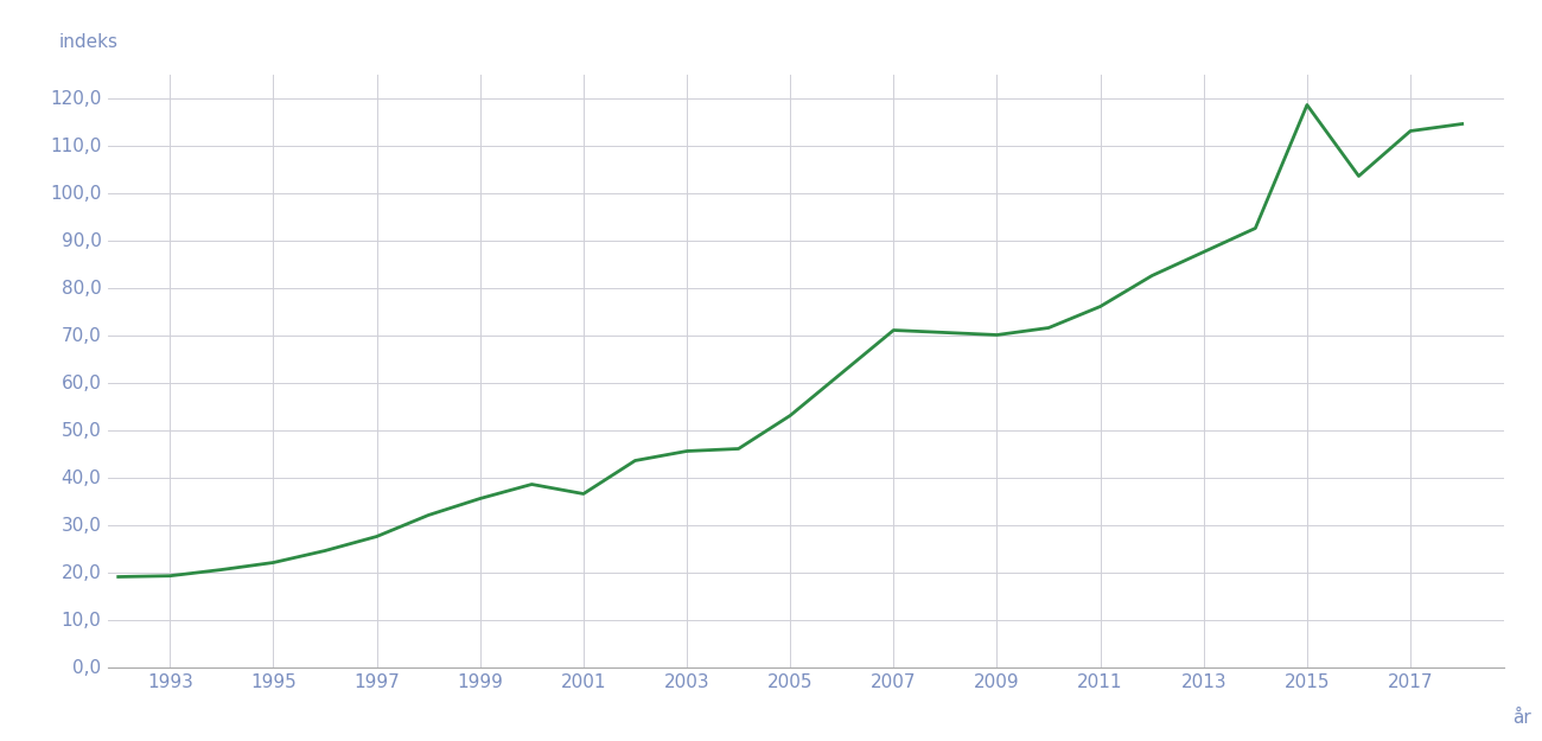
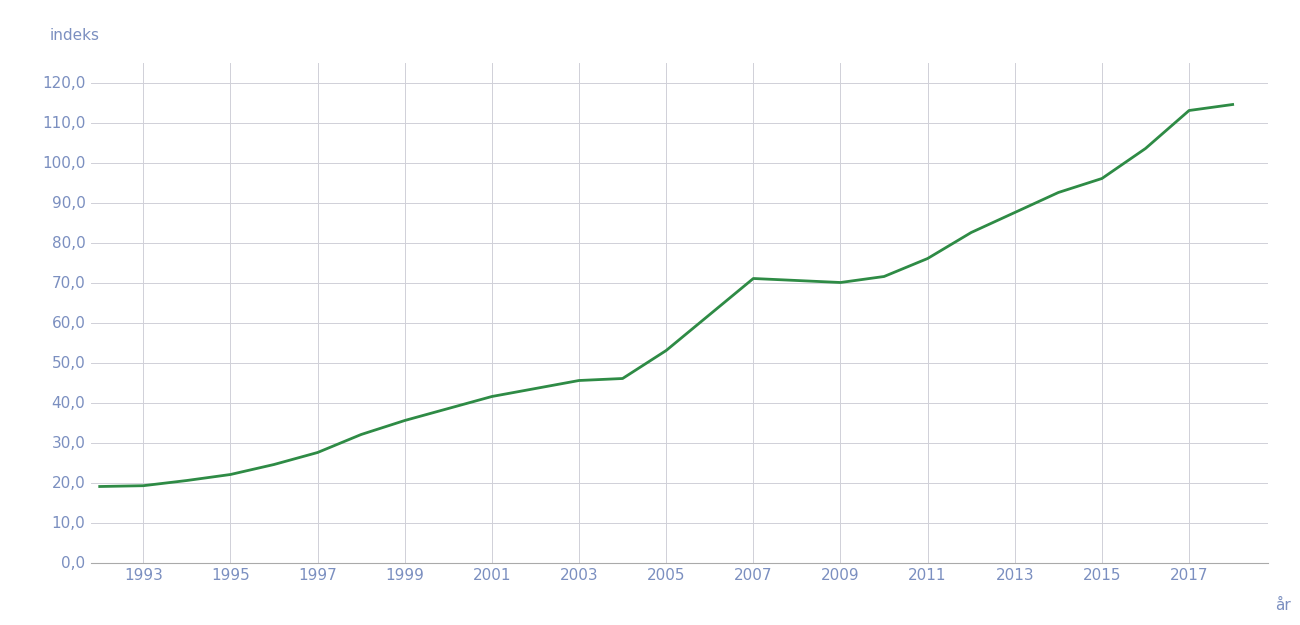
2001: 36,5 -> 41,5
2015: 118,5 -> 96,0
